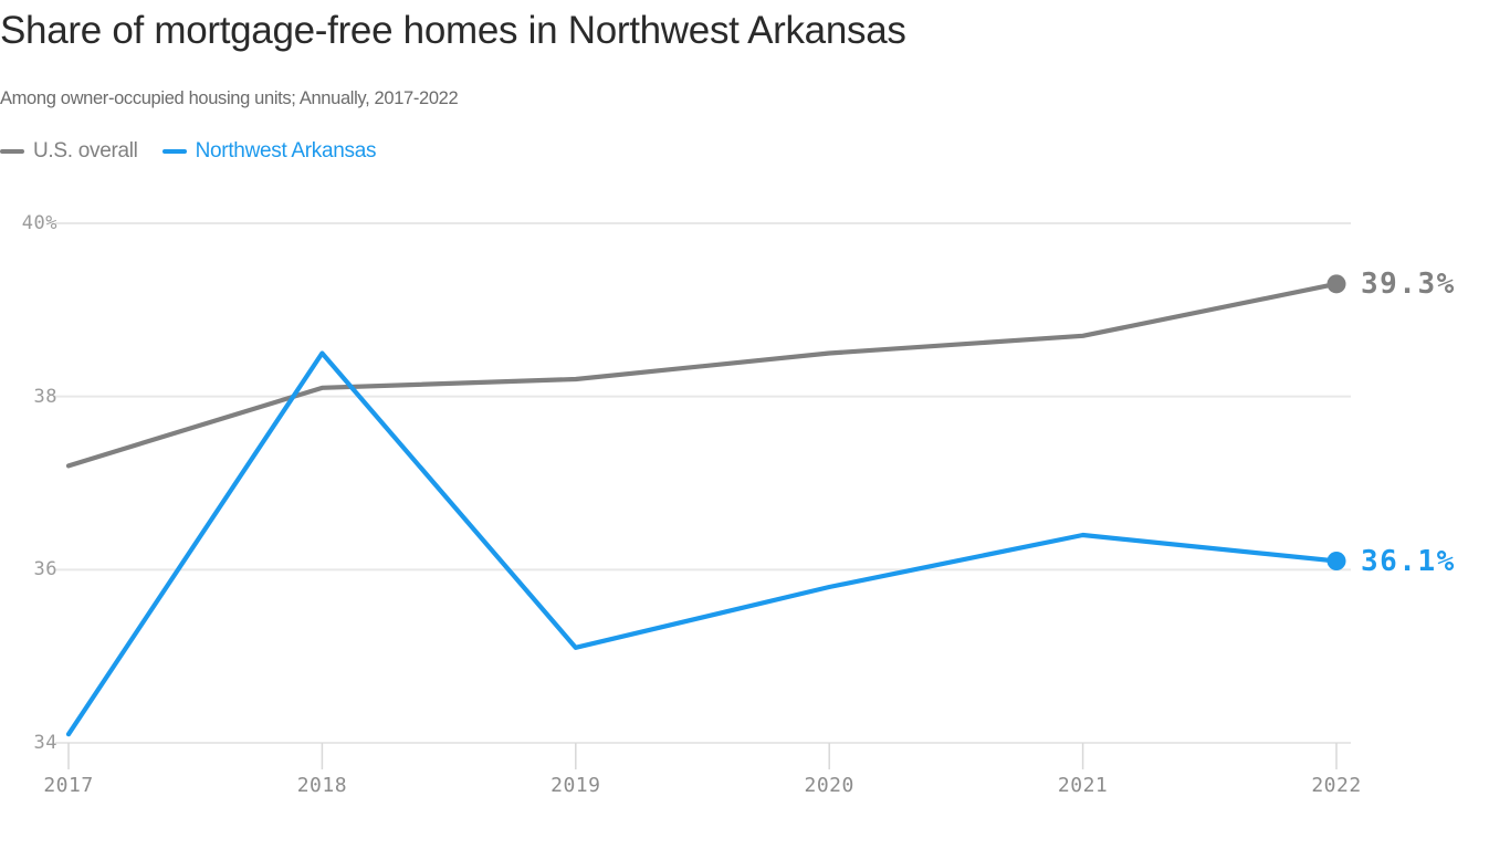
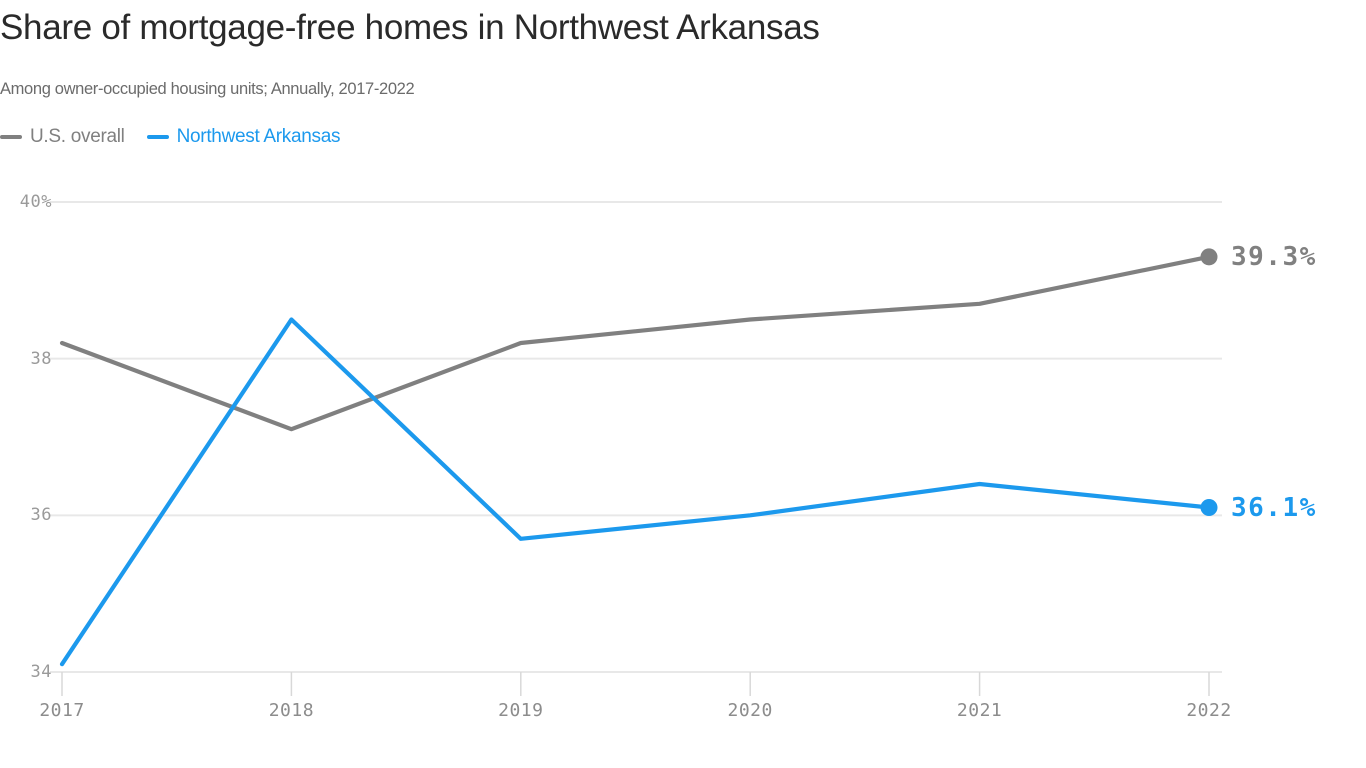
U.S. overall/2017: 37.2% -> 38.2%
U.S. overall/2018: 38.1% -> 37.1%
Northwest Arkansas/2019: 35.1% -> 35.7%
Northwest Arkansas/2020: 35.8% -> 36.0%
